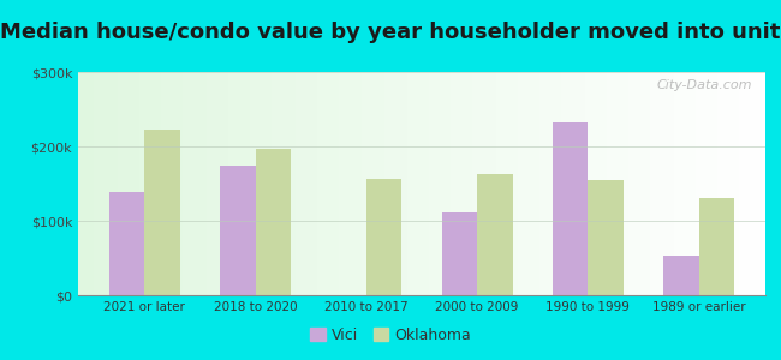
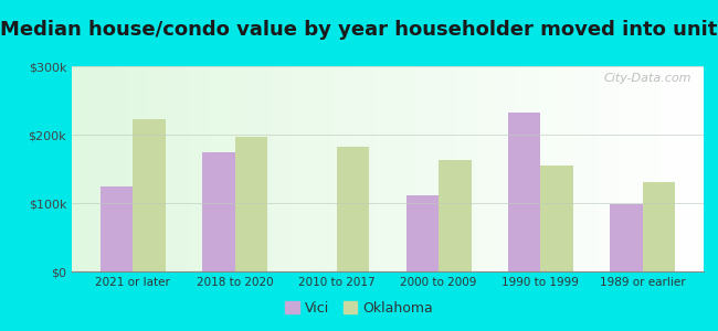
Vici/2021 or later: $138k -> $125k
Oklahoma/2010 to 2017: $156k -> $183k
Vici/1989 or earlier: $54k -> $98k
